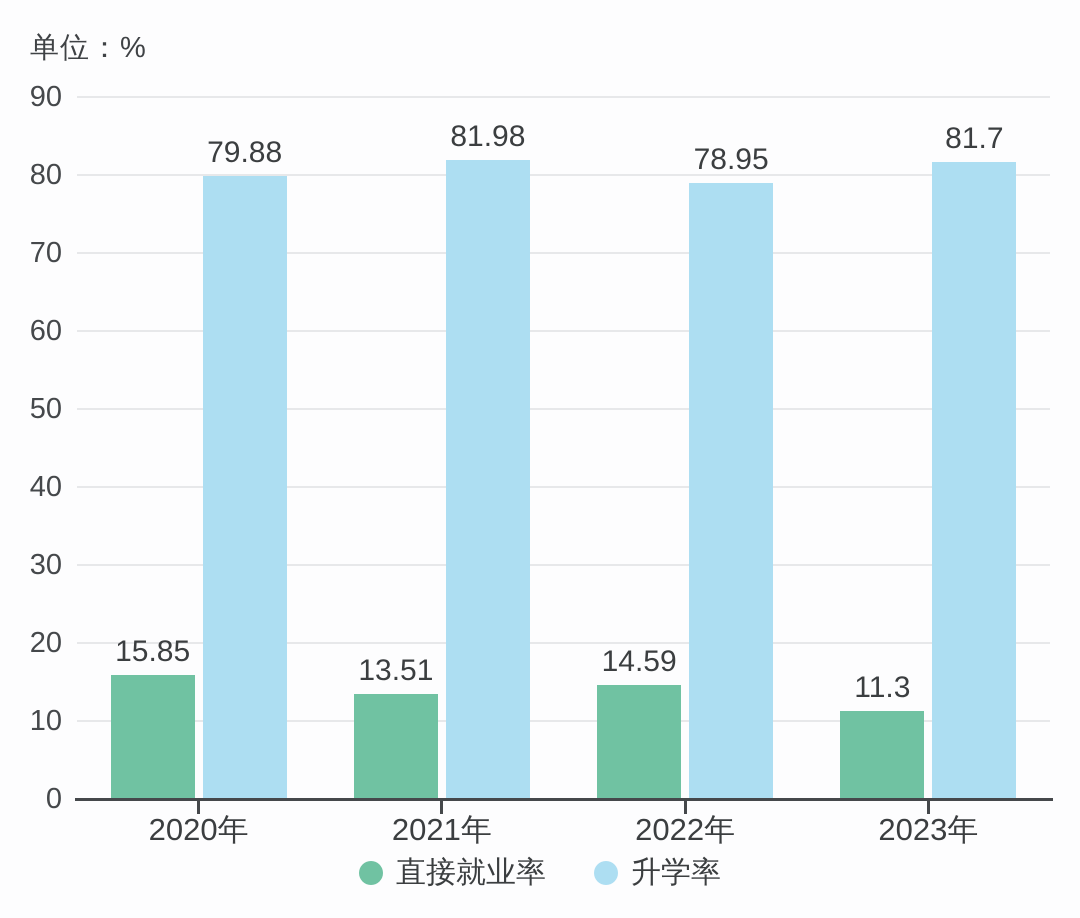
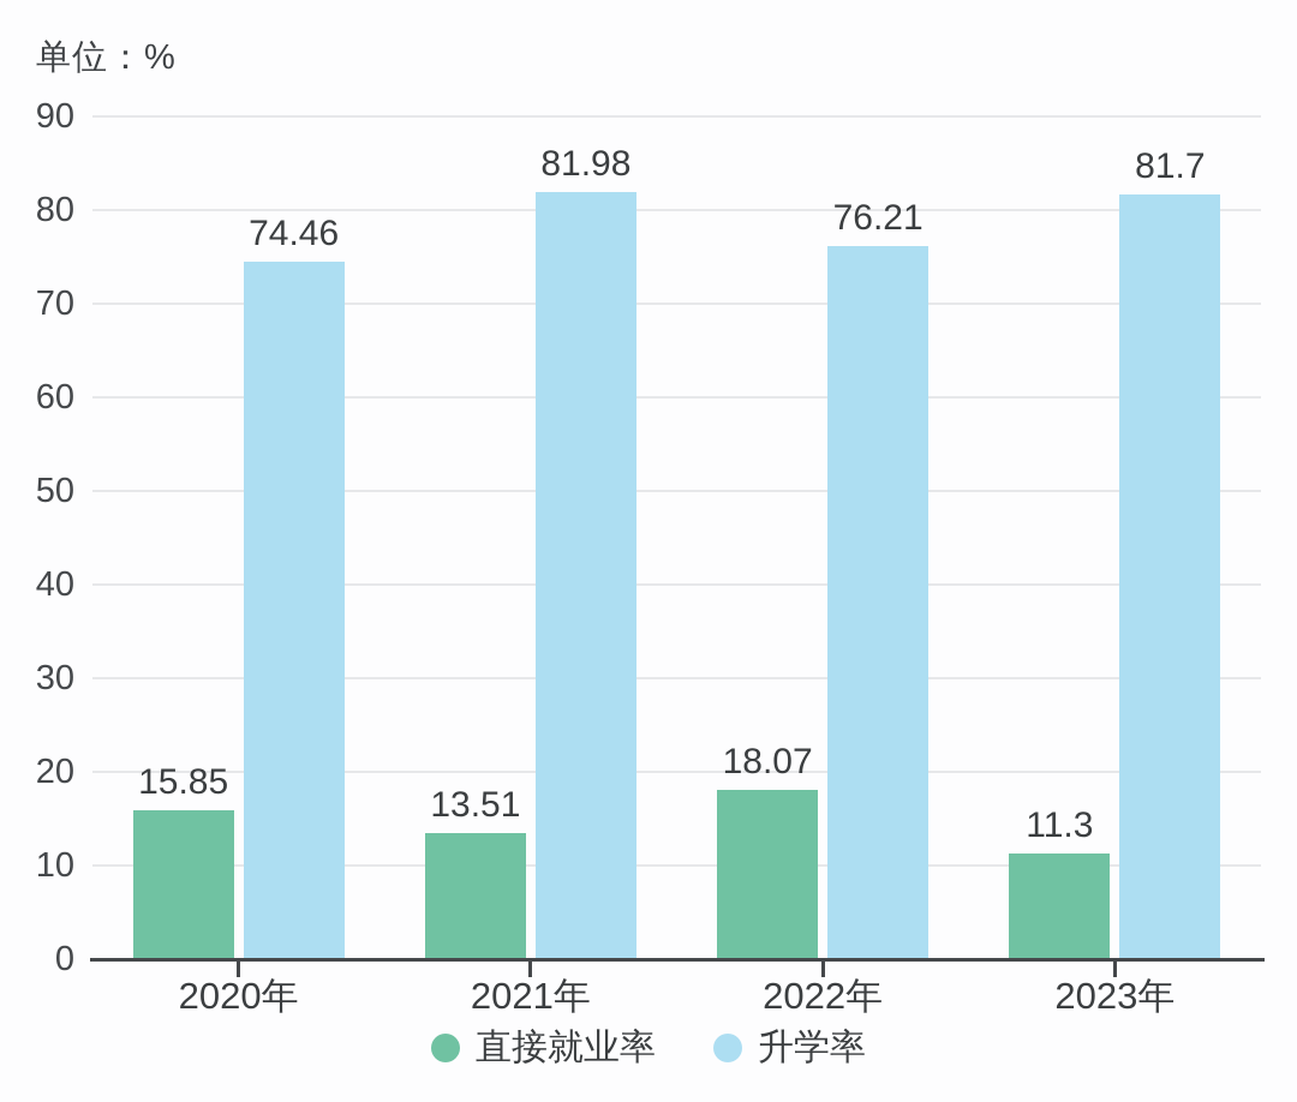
升学率/2020年: 79.88 -> 74.46
直接就业率/2022年: 14.59 -> 18.07
升学率/2022年: 78.95 -> 76.21
